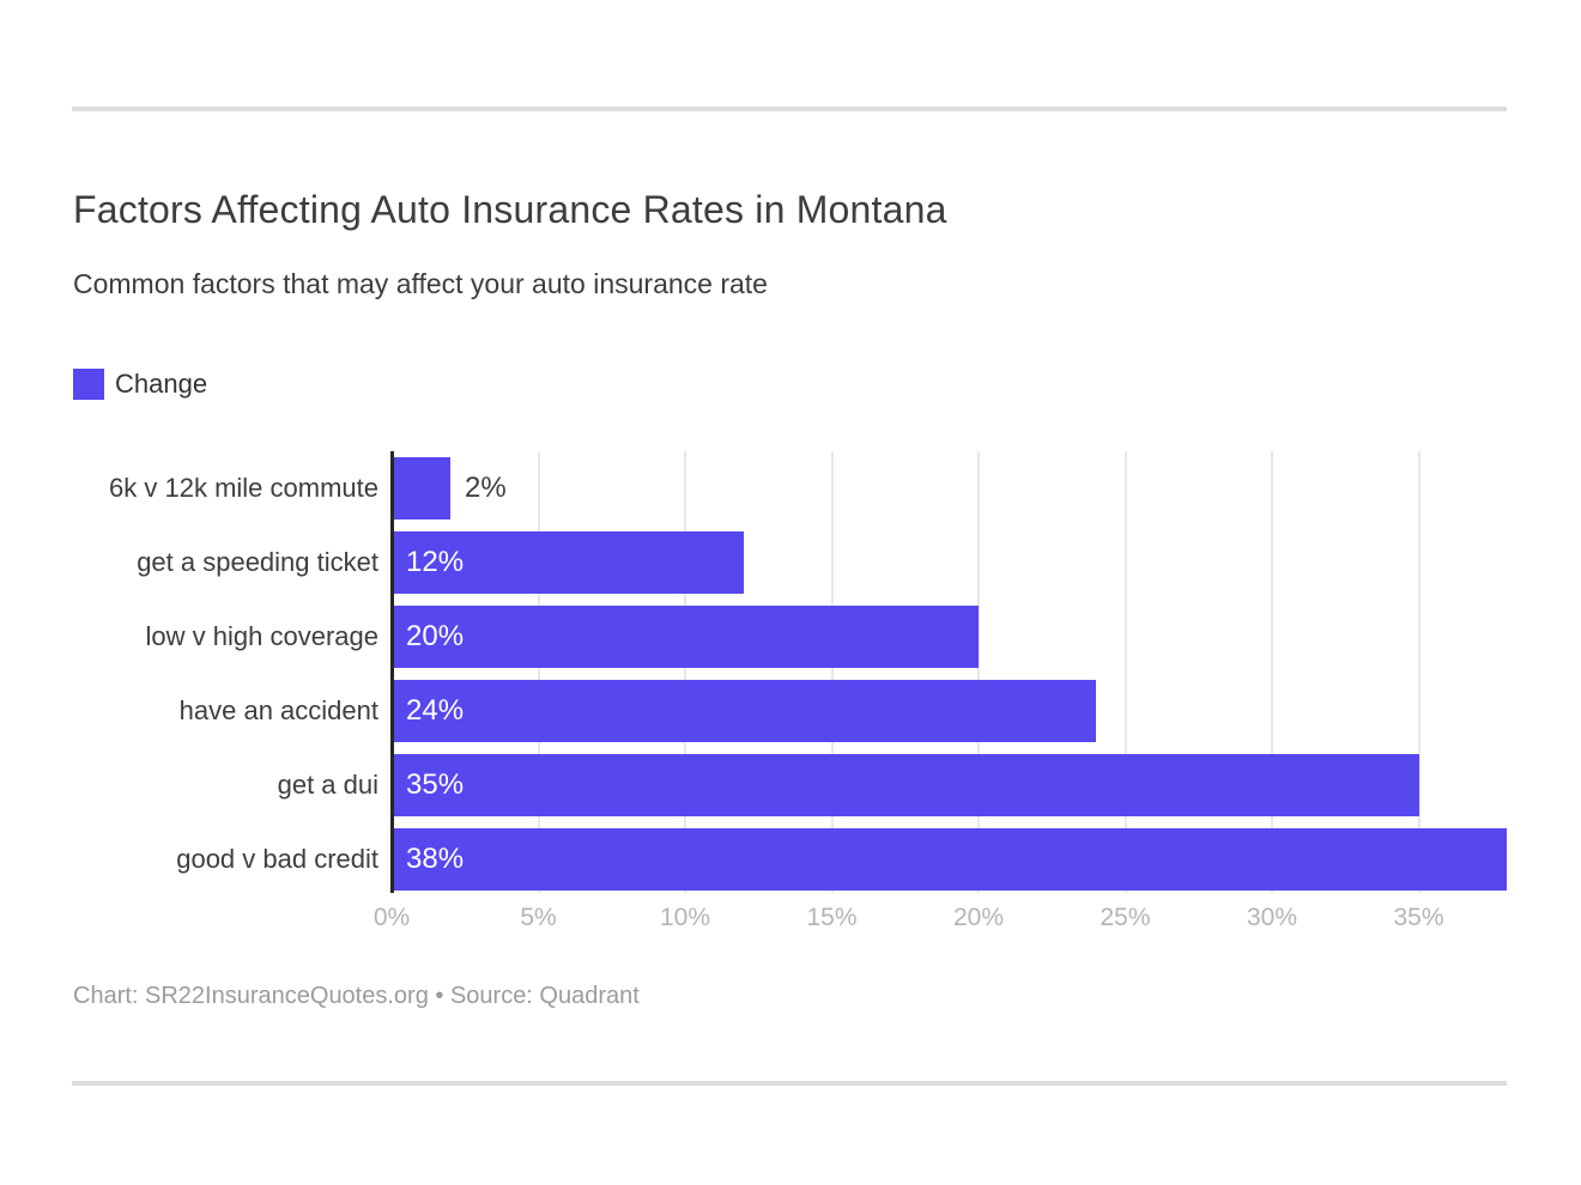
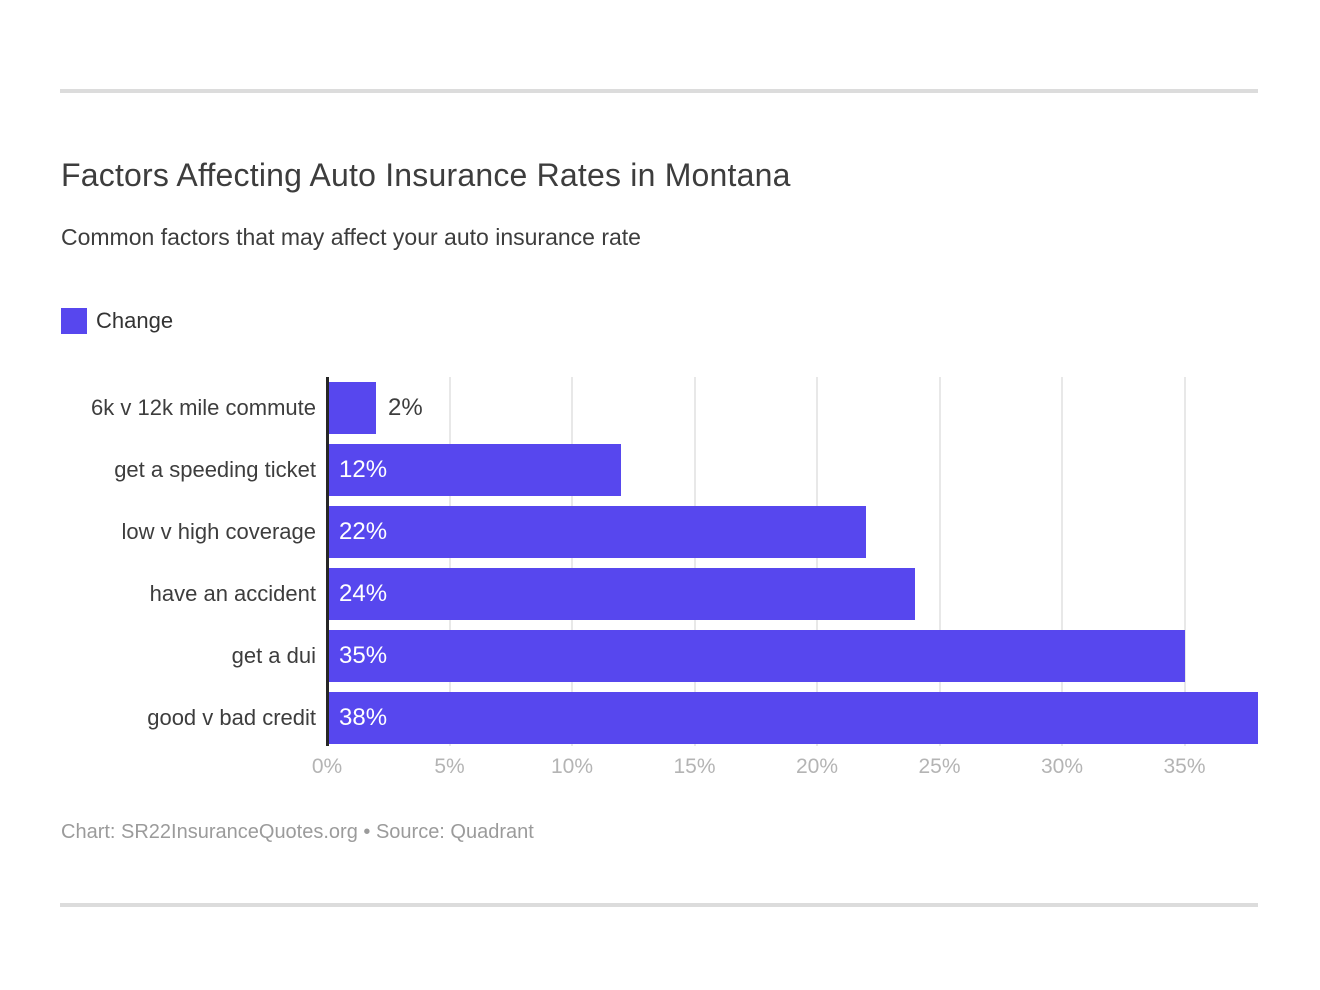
low v high coverage: 20% -> 22%
